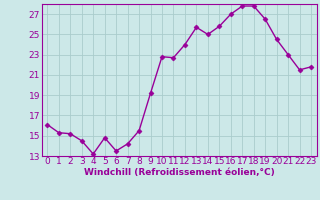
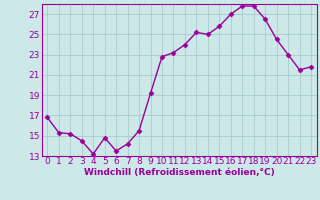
0: 16.1 -> 16.8
11: 22.7 -> 23.2
13: 25.7 -> 25.2
